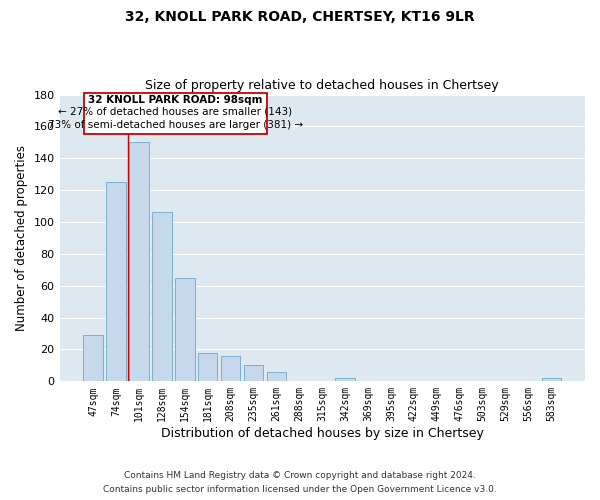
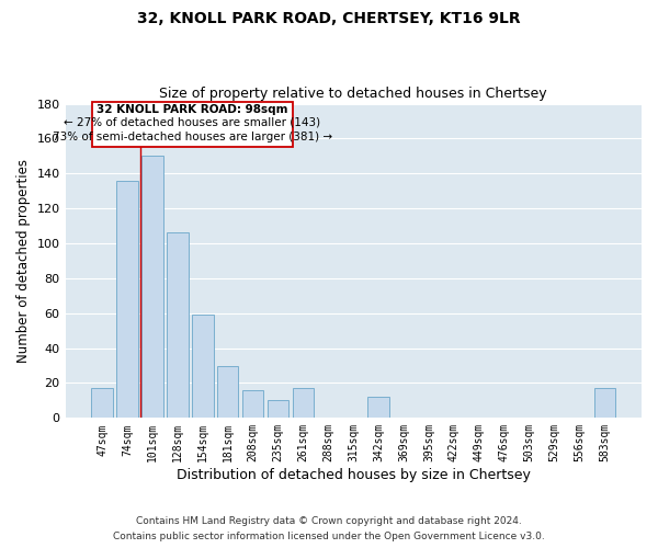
47sqm: 29 -> 17
74sqm: 125 -> 136
154sqm: 65 -> 59
181sqm: 18 -> 30
261sqm: 6 -> 17
342sqm: 2 -> 12
583sqm: 2 -> 17
